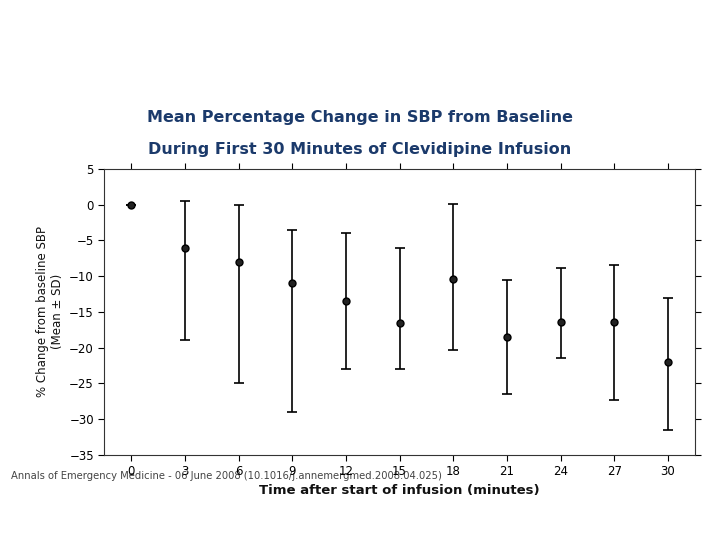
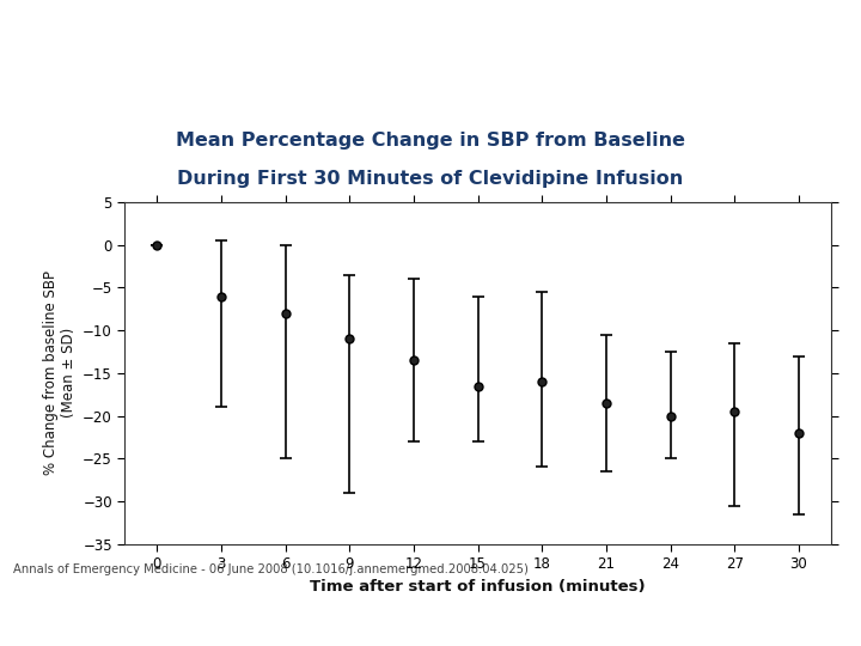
18: -10.4 -> -16.0
24: -16.4 -> -20.0
27: -16.4 -> -19.5
